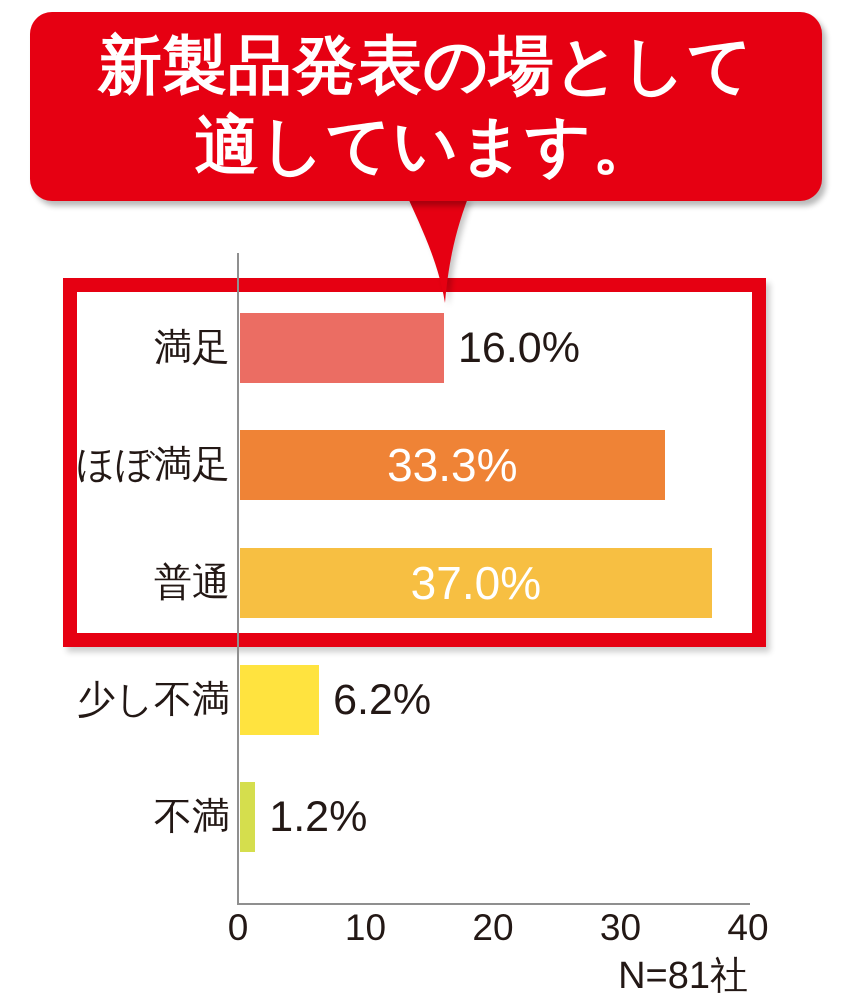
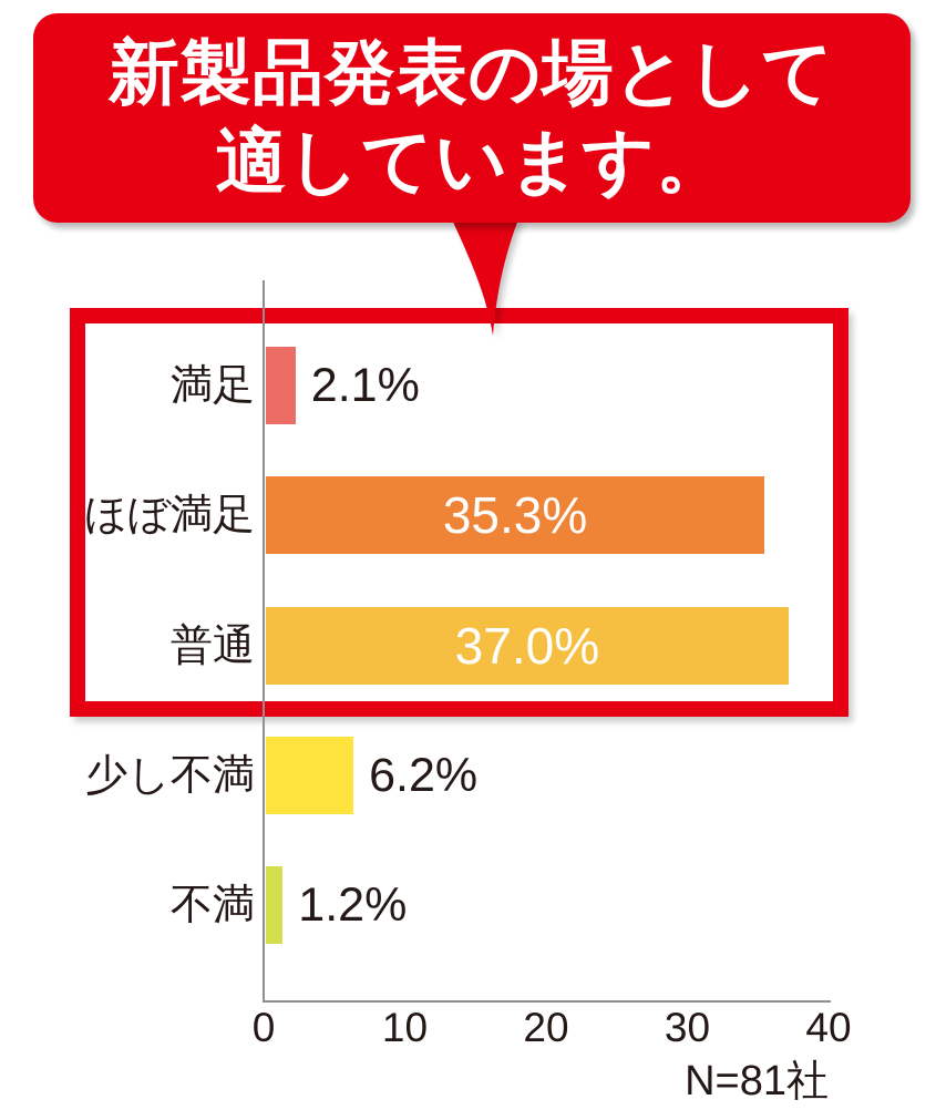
満足: 16.0% -> 2.1%
ほぼ満足: 33.3% -> 35.3%
